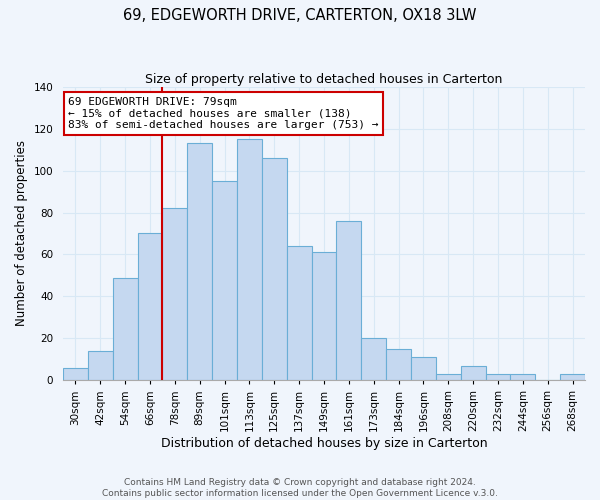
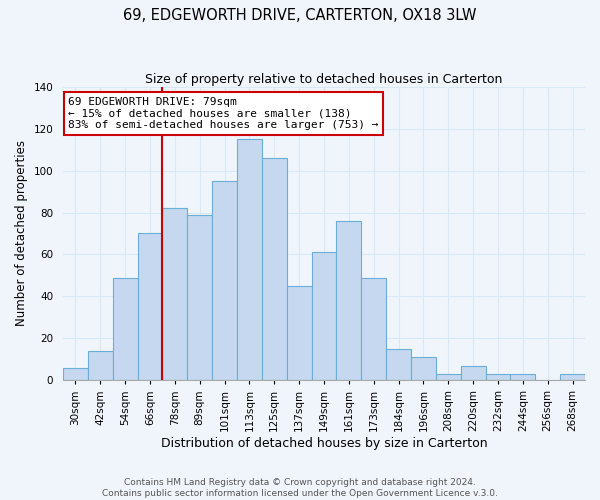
89sqm: 113 -> 79
137sqm: 64 -> 45
173sqm: 20 -> 49
